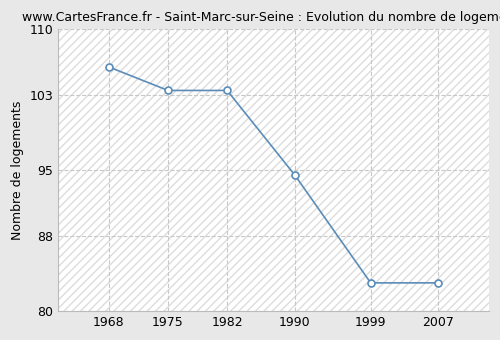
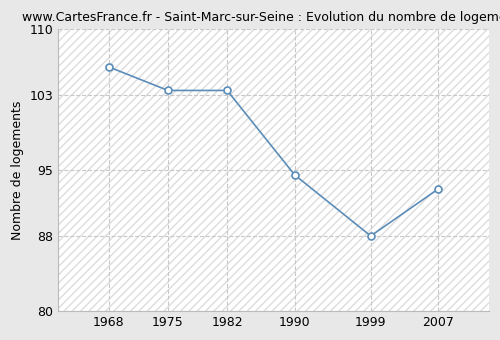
1999: 83.0 -> 88.0
2007: 83.0 -> 93.0
